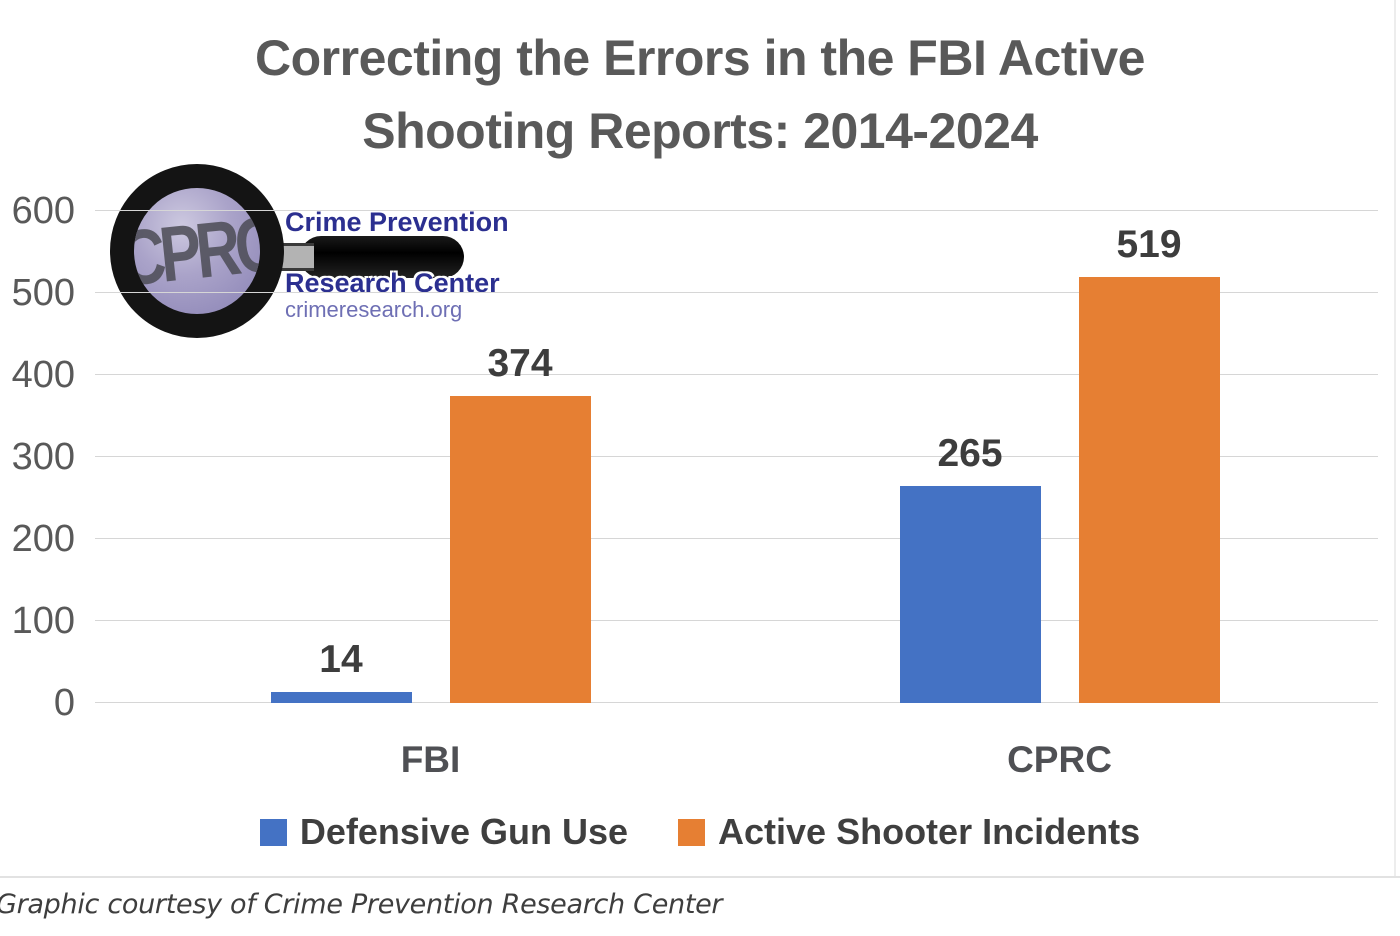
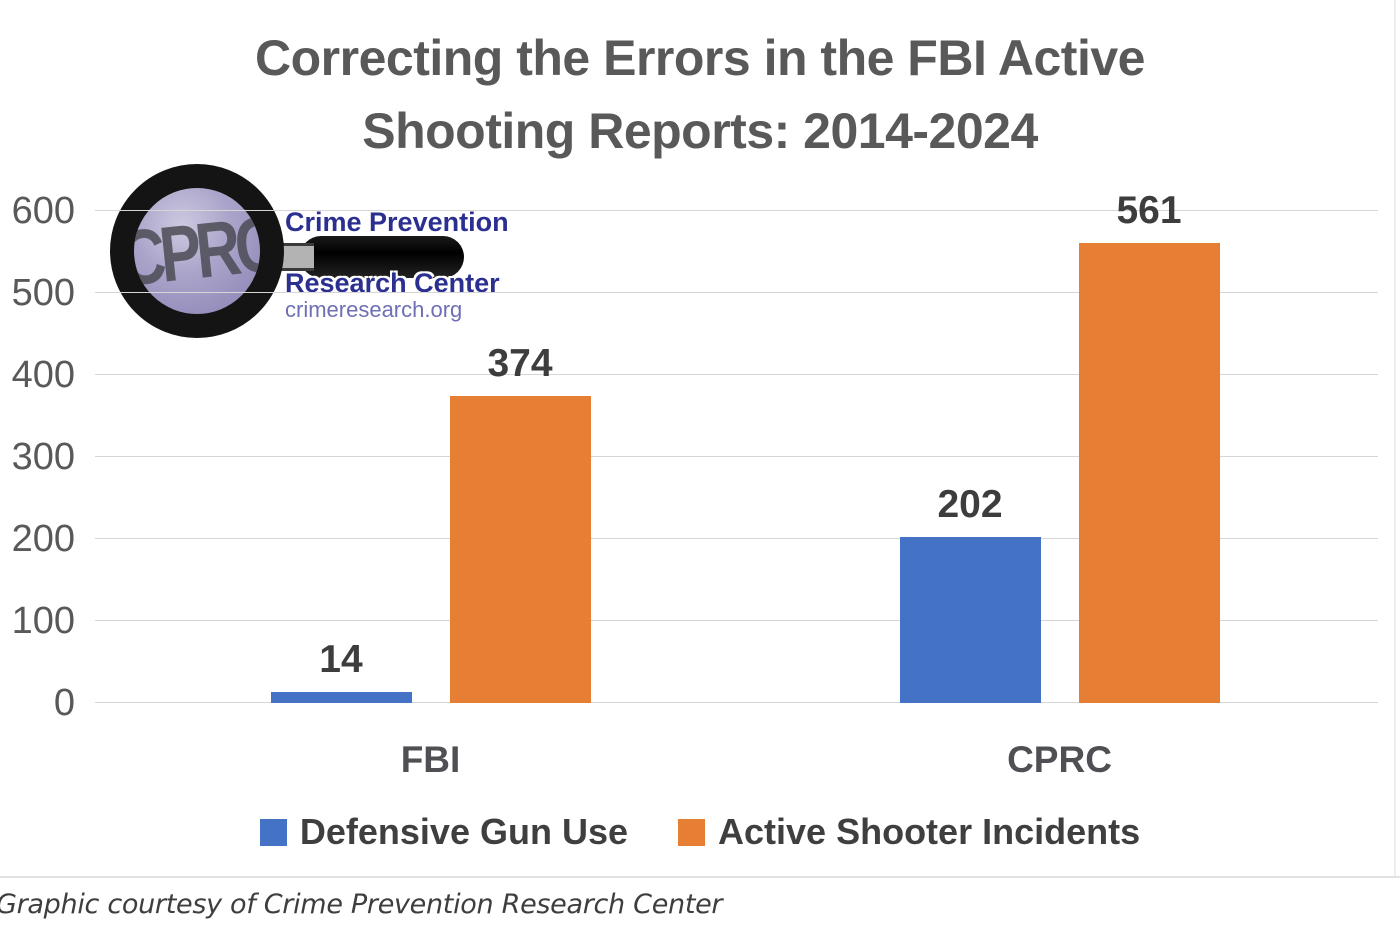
Defensive Gun Use/CPRC: 265 -> 202
Active Shooter Incidents/CPRC: 519 -> 561
